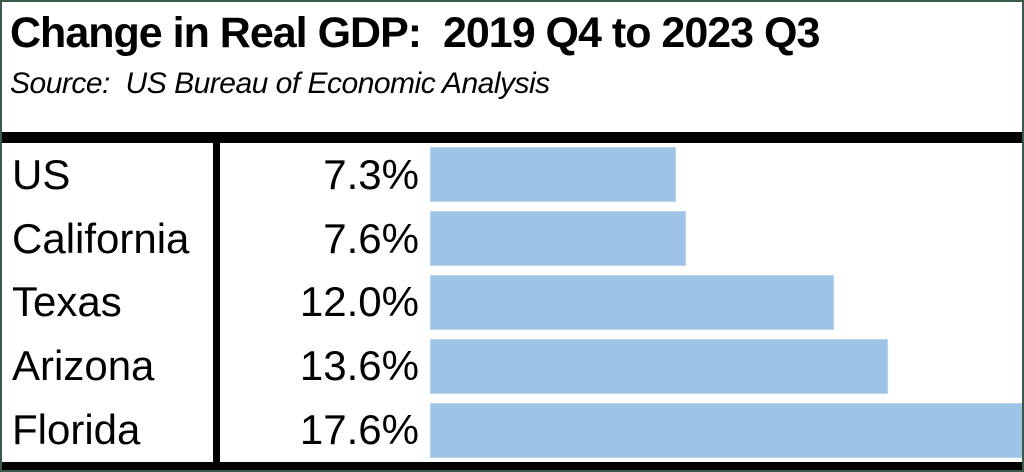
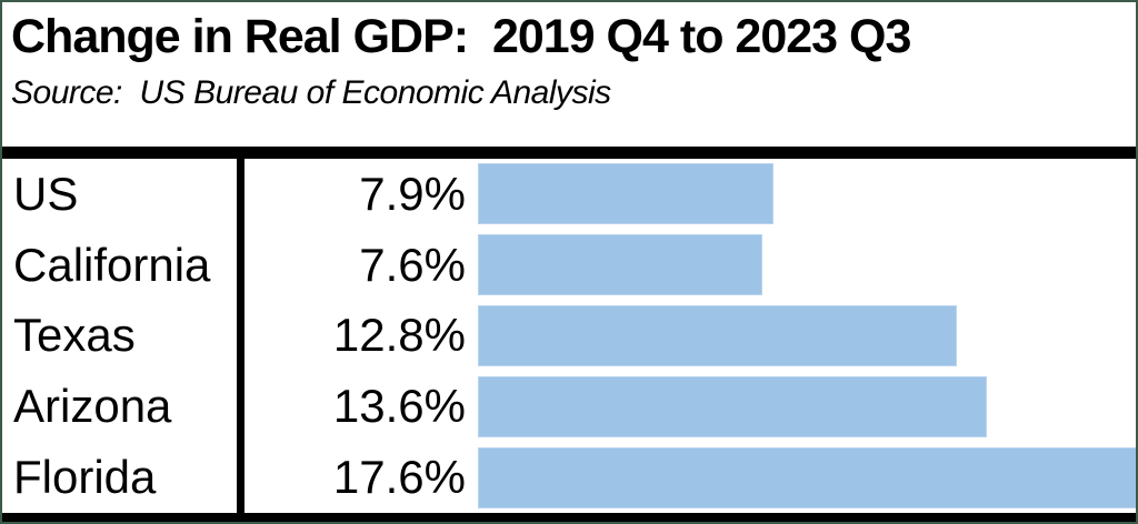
US: 7.3% -> 7.9%
Texas: 12.0% -> 12.8%
